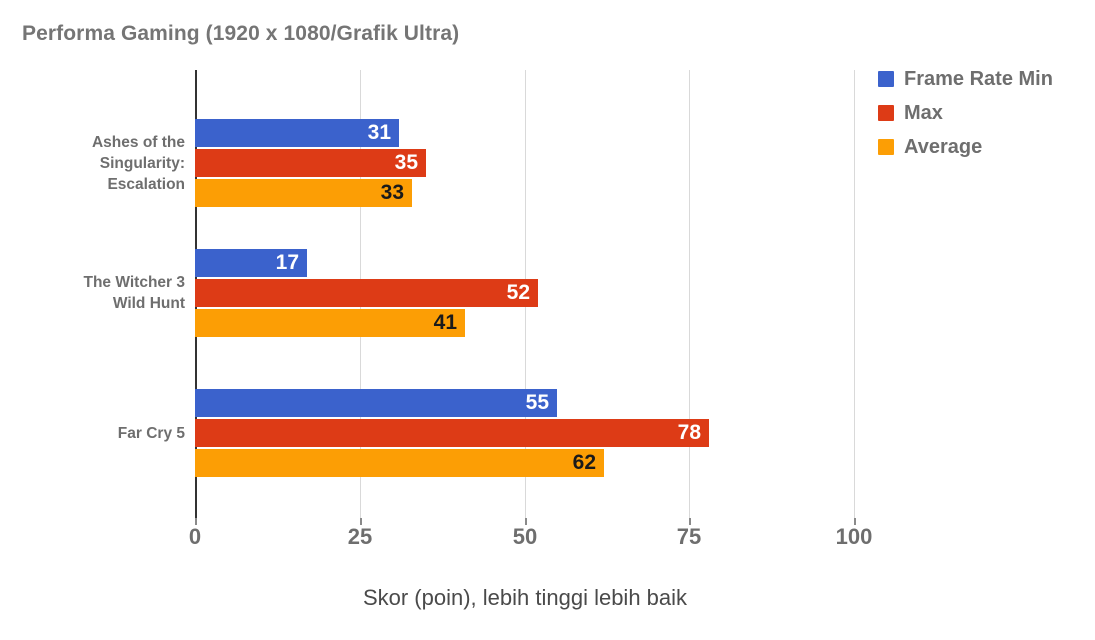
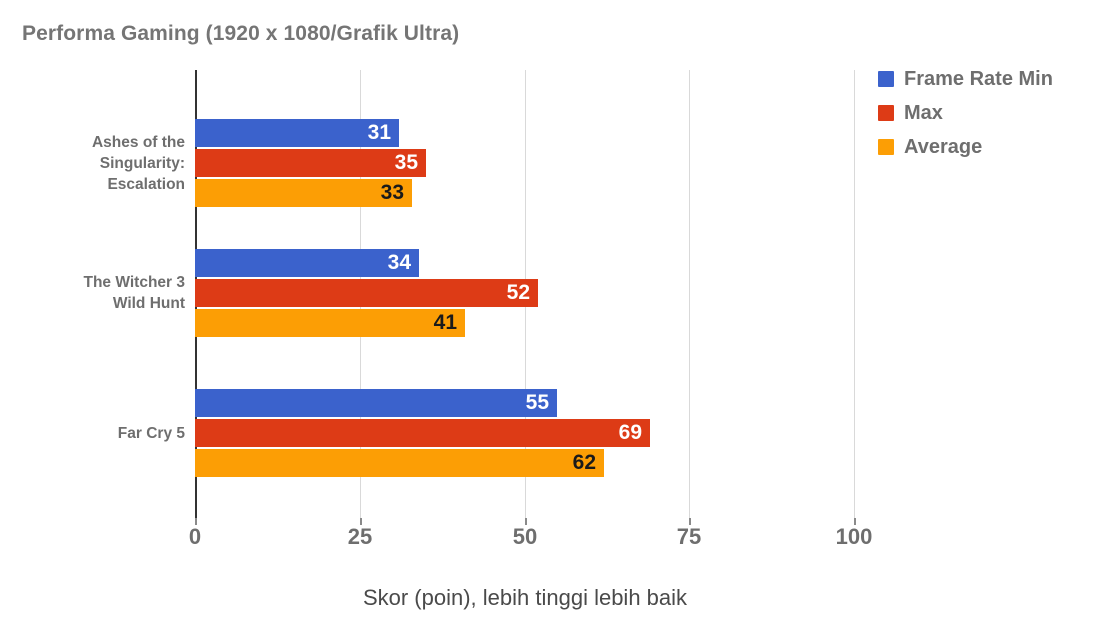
Frame Rate Min/The Witcher 3 Wild Hunt: 17 -> 34
Max/Far Cry 5: 78 -> 69
